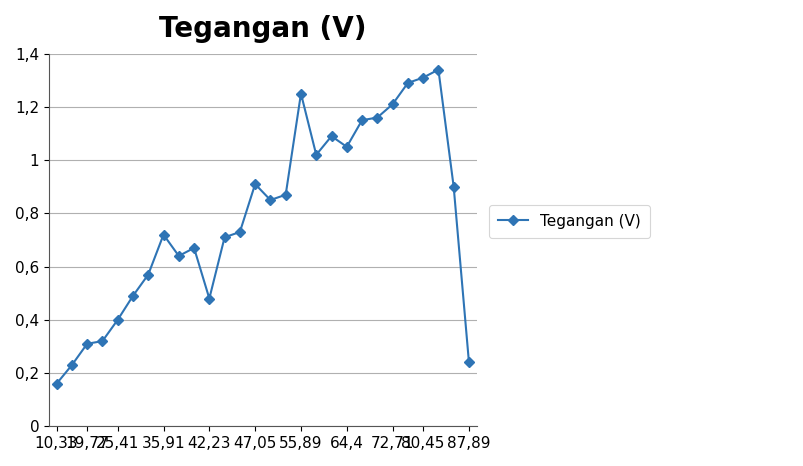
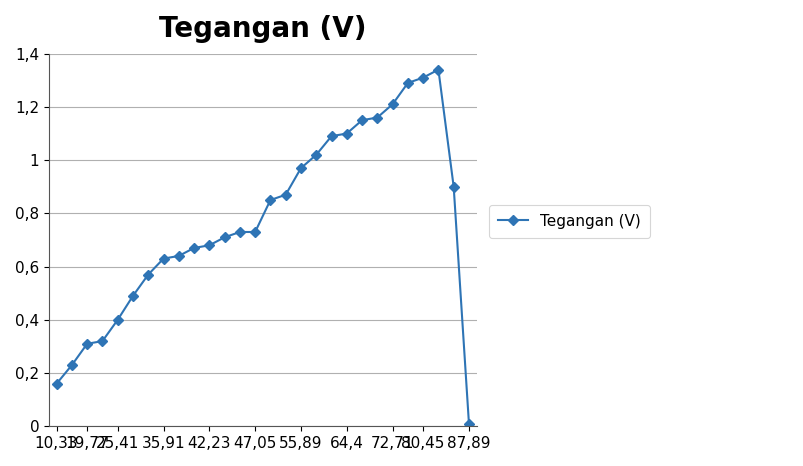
35,91: 0,72 -> 0,63
42,23: 0,48 -> 0,68
47,05: 0,91 -> 0,73
55,89: 1,25 -> 0,97
64,4: 1,05 -> 1,10
87,89: 0,24 -> 0,01
